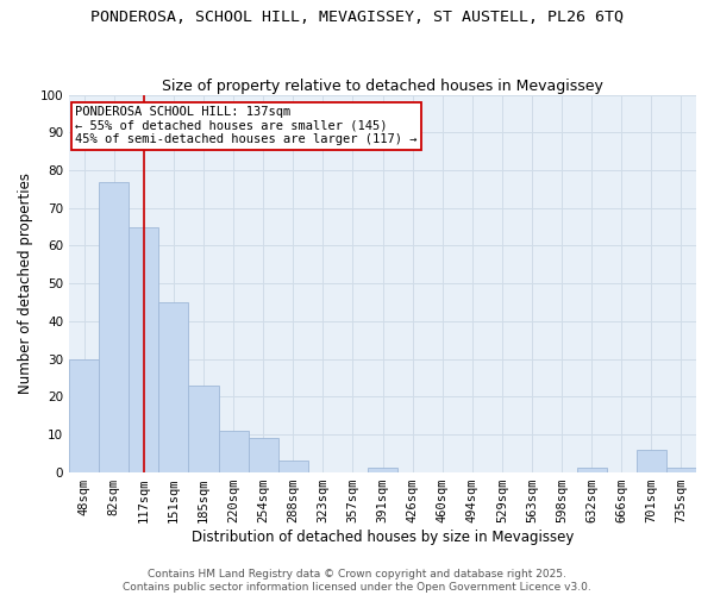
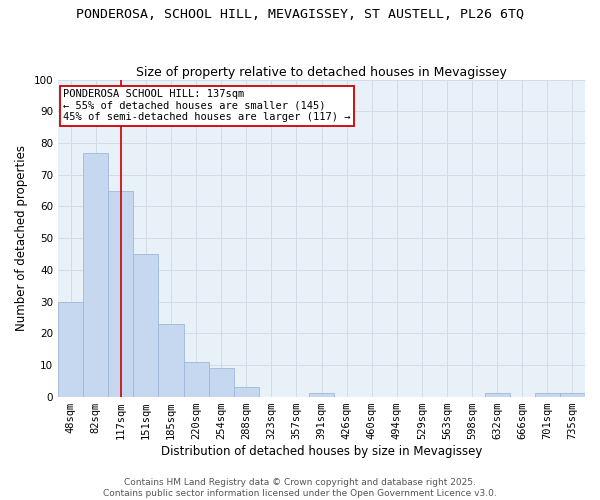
701sqm: 6 -> 1
